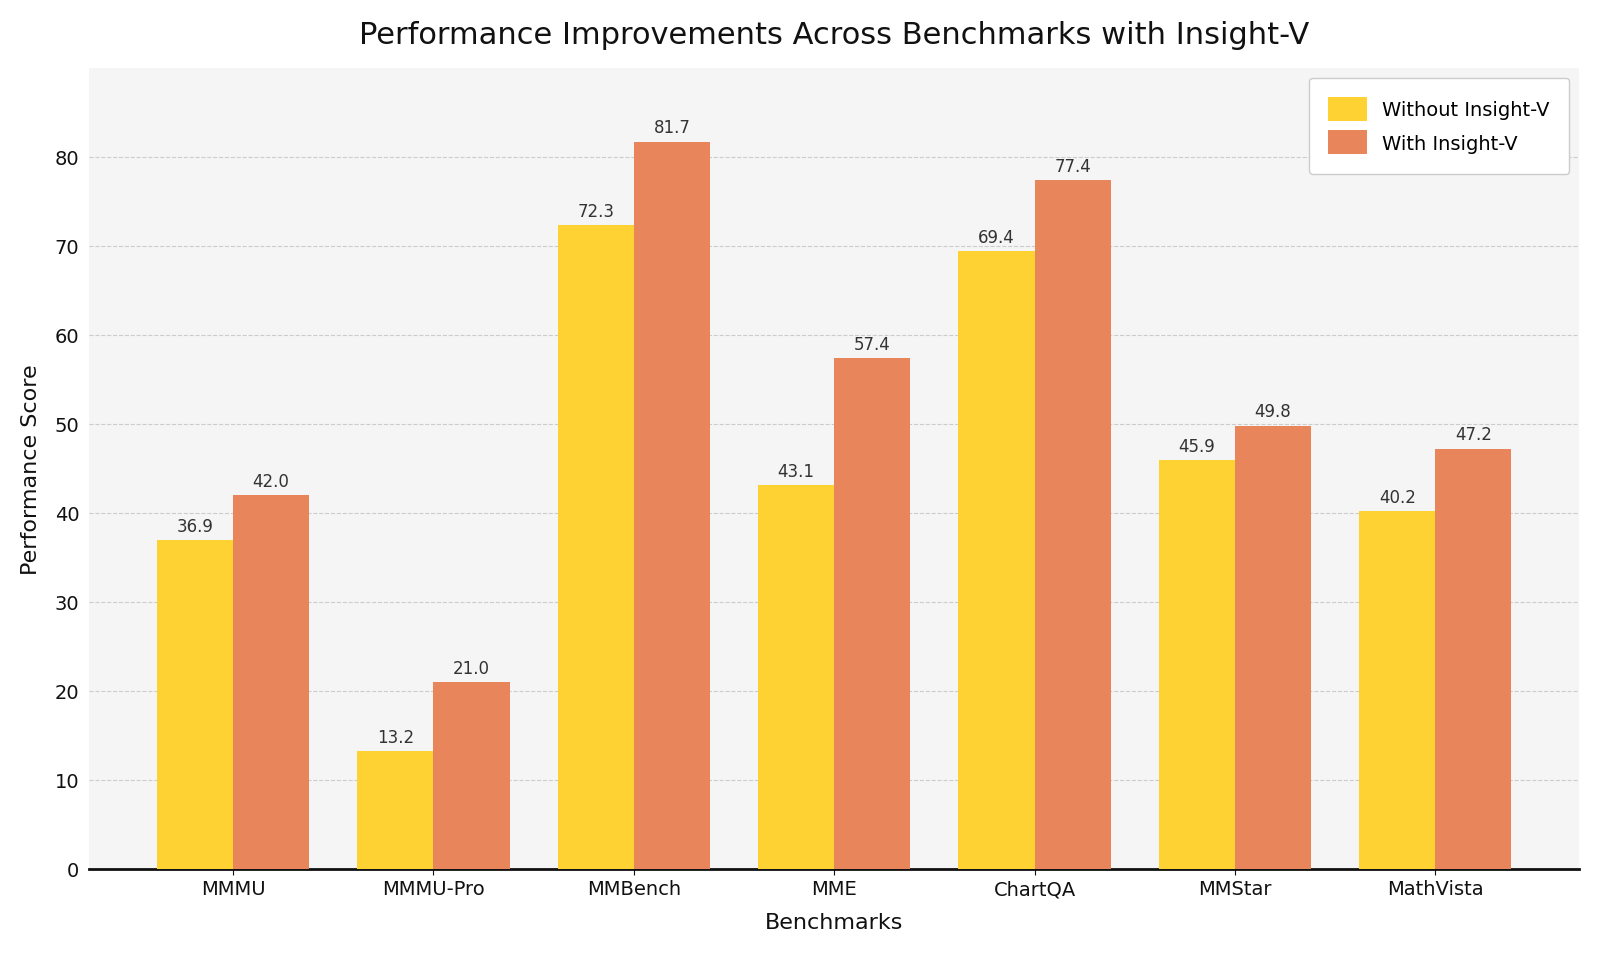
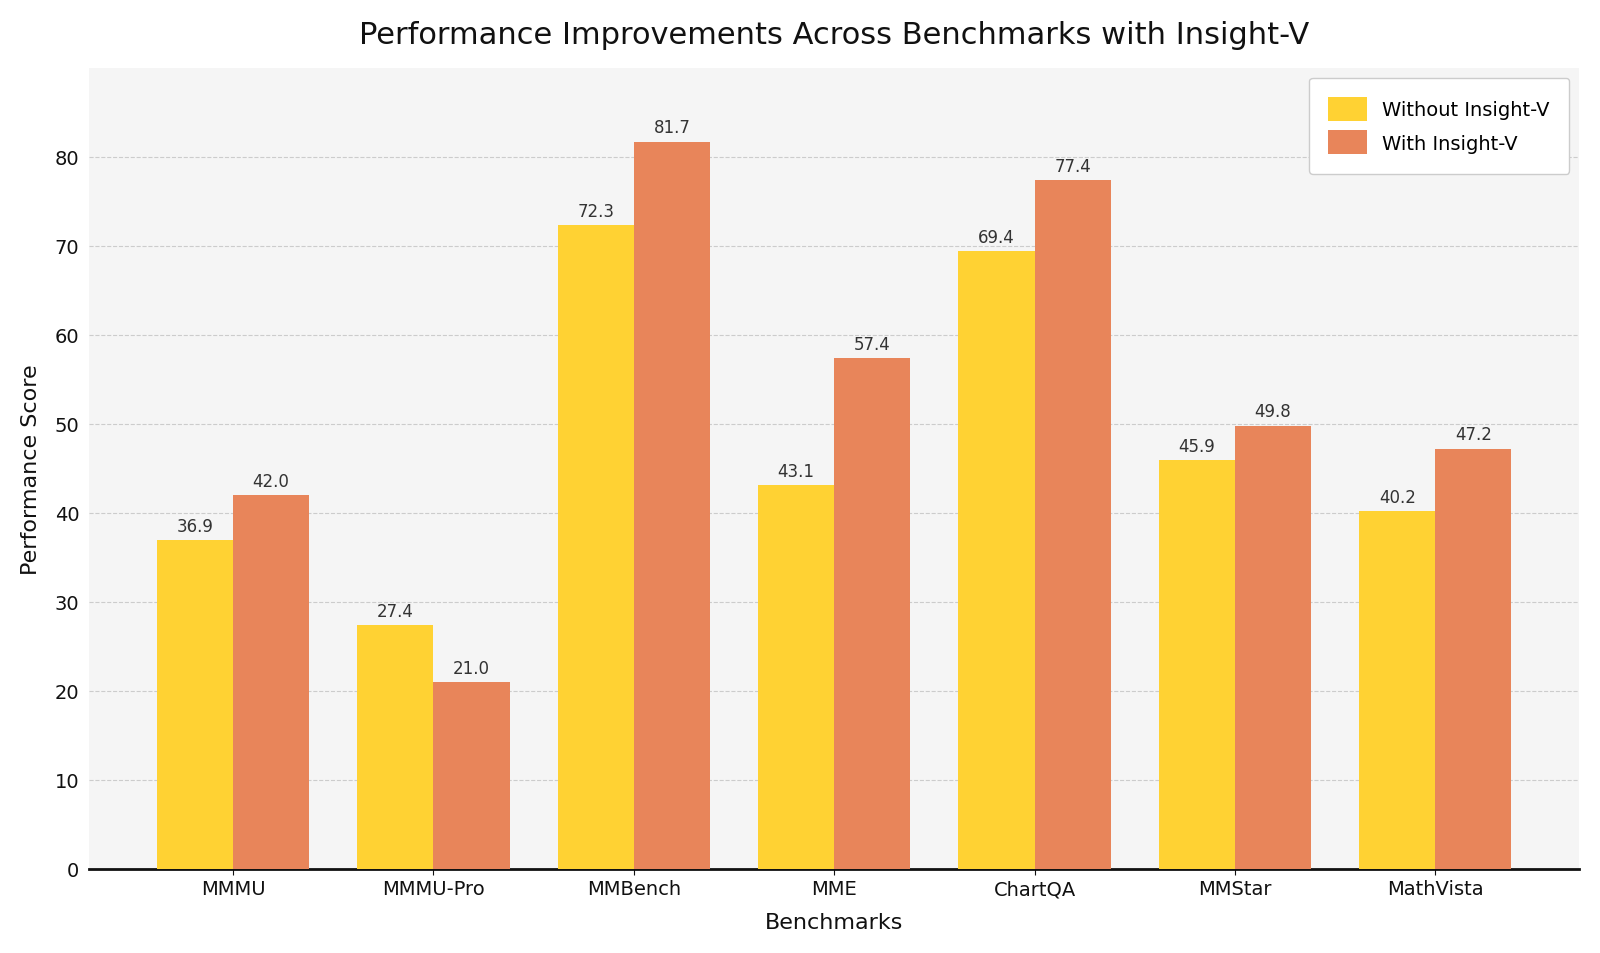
Without Insight-V/MMMU-Pro: 13.2 -> 27.4
